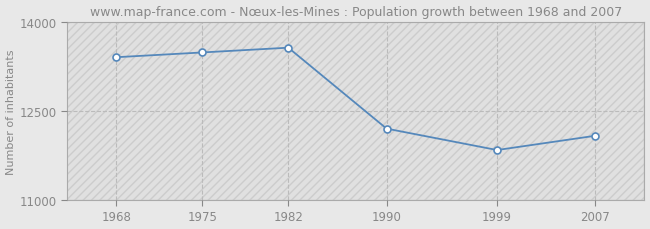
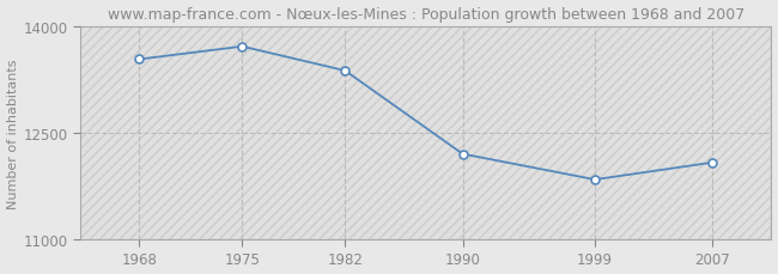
1968: 13400 -> 13530
1975: 13480 -> 13710
1982: 13560 -> 13370
